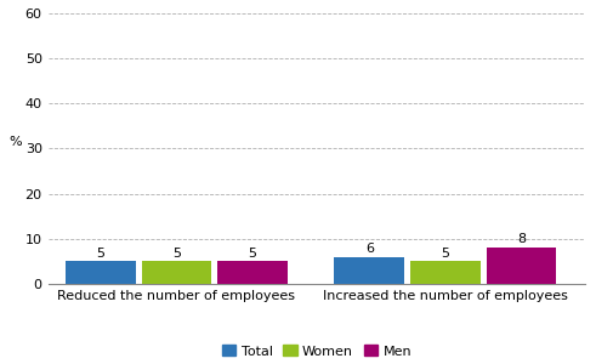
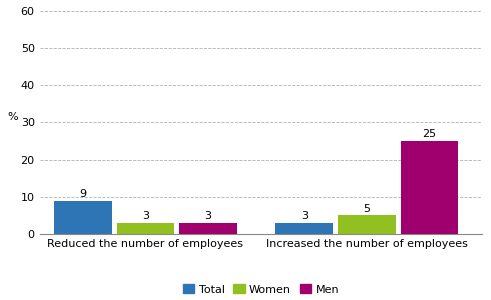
Total/Reduced the number of employees: 5 -> 9
Women/Reduced the number of employees: 5 -> 3
Men/Reduced the number of employees: 5 -> 3
Total/Increased the number of employees: 6 -> 3
Men/Increased the number of employees: 8 -> 25
